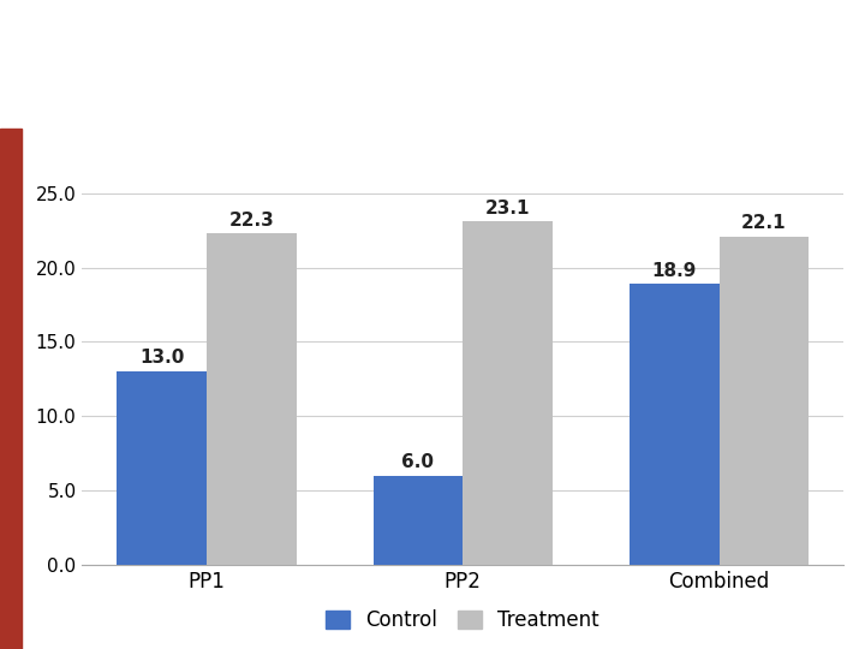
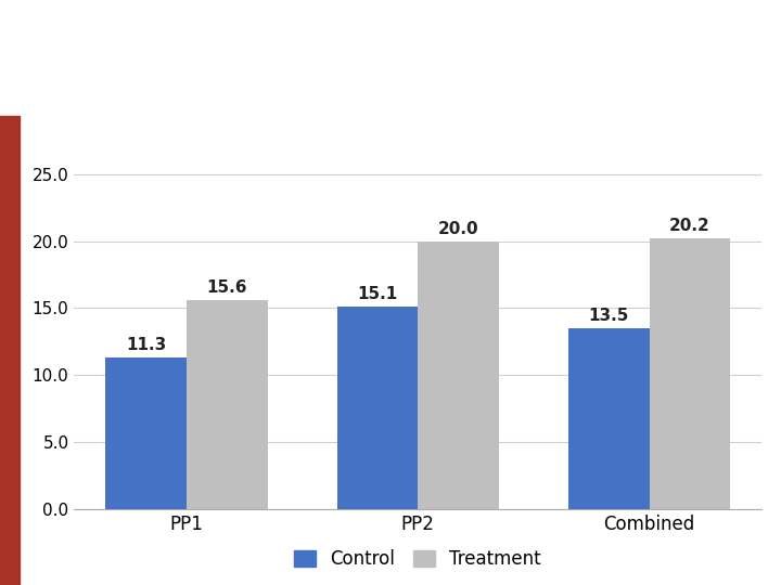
Control/PP1: 13.0 -> 11.3
Treatment/PP1: 22.3 -> 15.6
Control/PP2: 6.0 -> 15.1
Treatment/PP2: 23.1 -> 20.0
Control/Combined: 18.9 -> 13.5
Treatment/Combined: 22.1 -> 20.2
